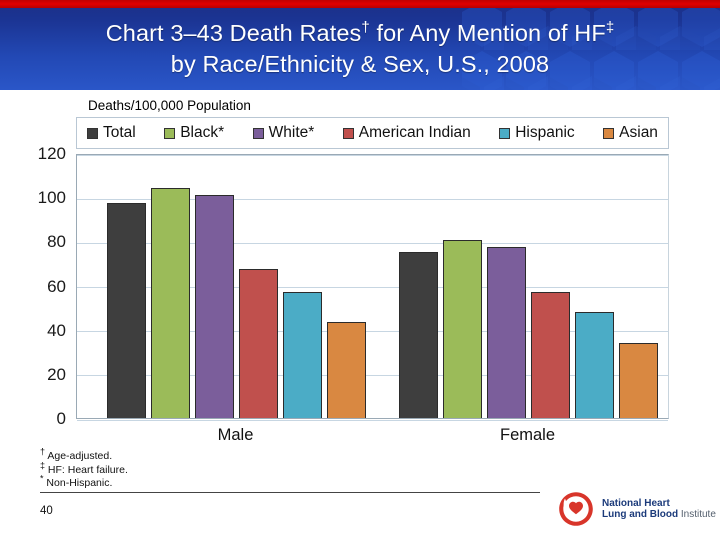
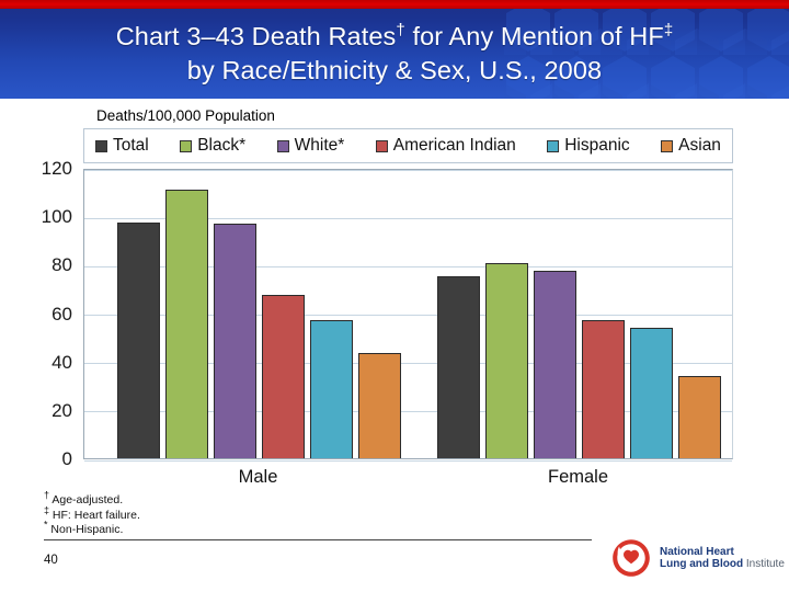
Black*/Male: 104 -> 111
White*/Male: 101 -> 97
Hispanic/Female: 48 -> 54
